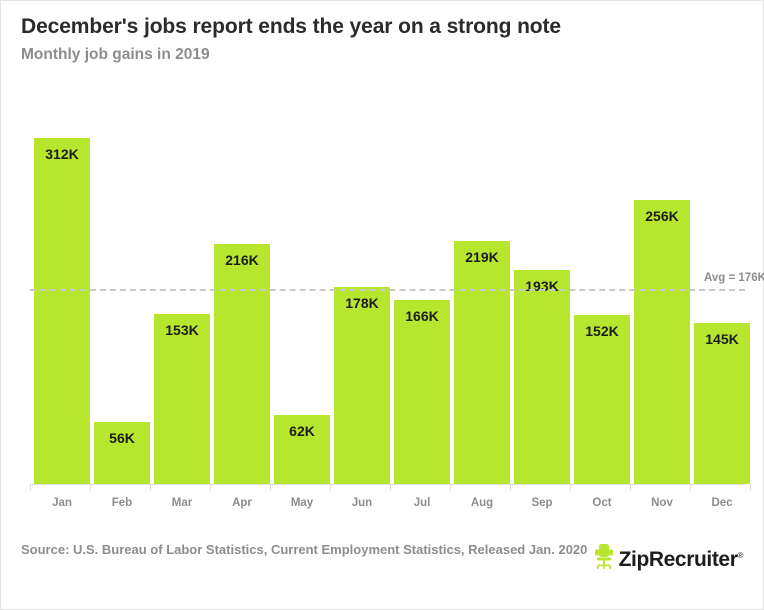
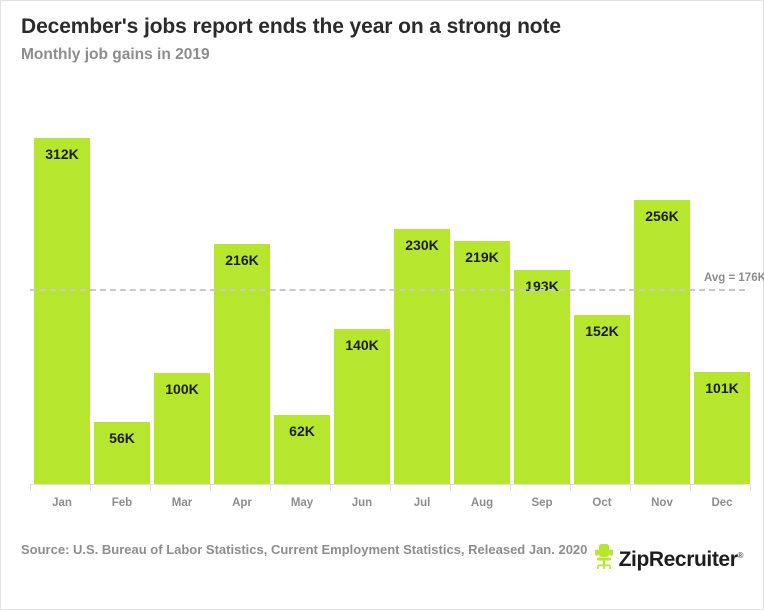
Mar: 153K -> 100K
Jun: 178K -> 140K
Jul: 166K -> 230K
Dec: 145K -> 101K
